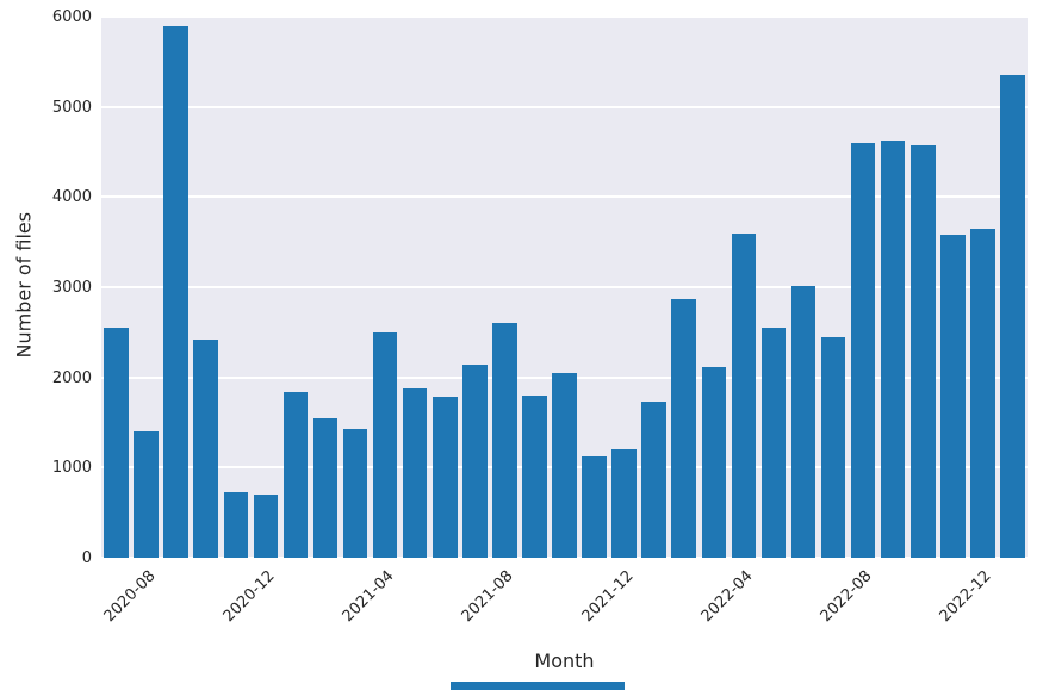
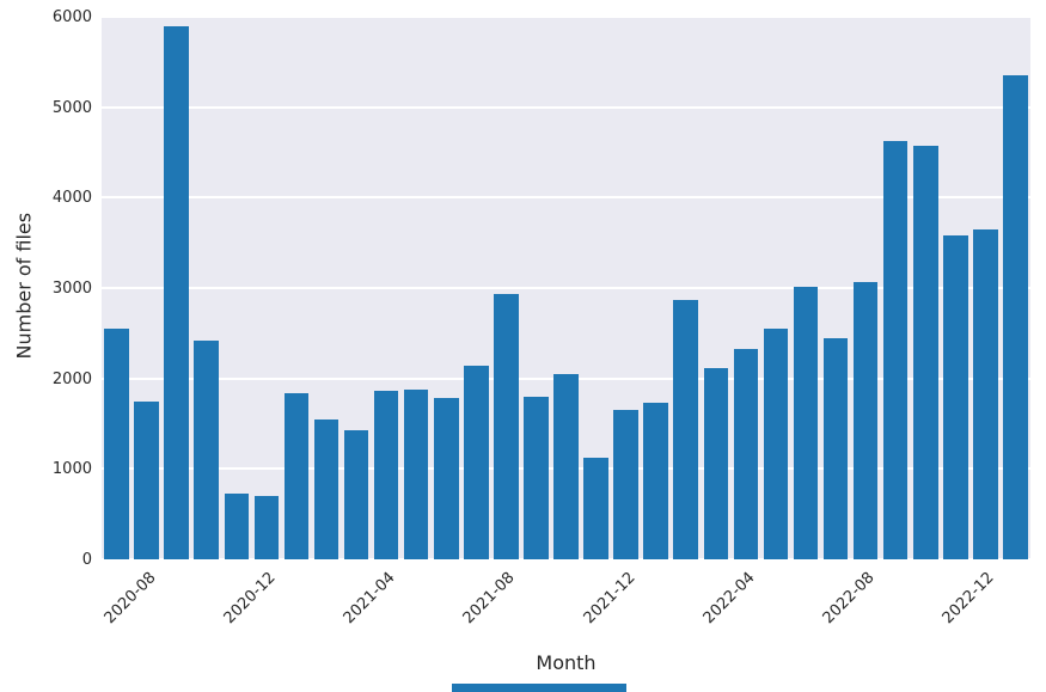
2020-08: 1400 -> 1800
2021-04: 2500 -> 1900
2021-08: 2600 -> 2900
2021-12: 1200 -> 1600
2022-04: 3600 -> 2300
2022-08: 4600 -> 3100
